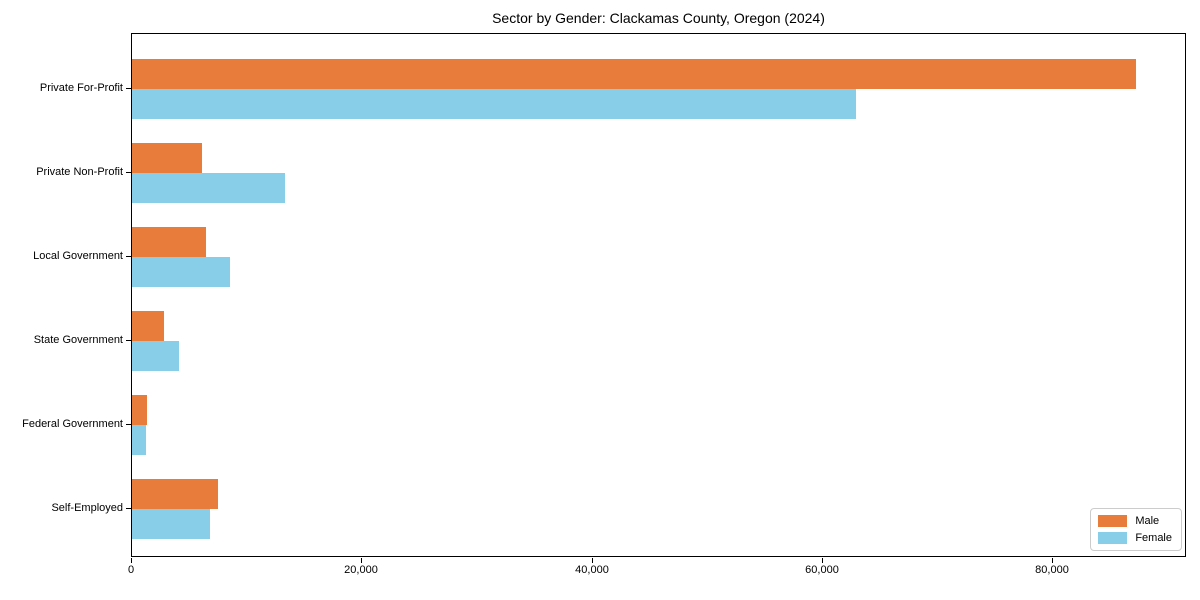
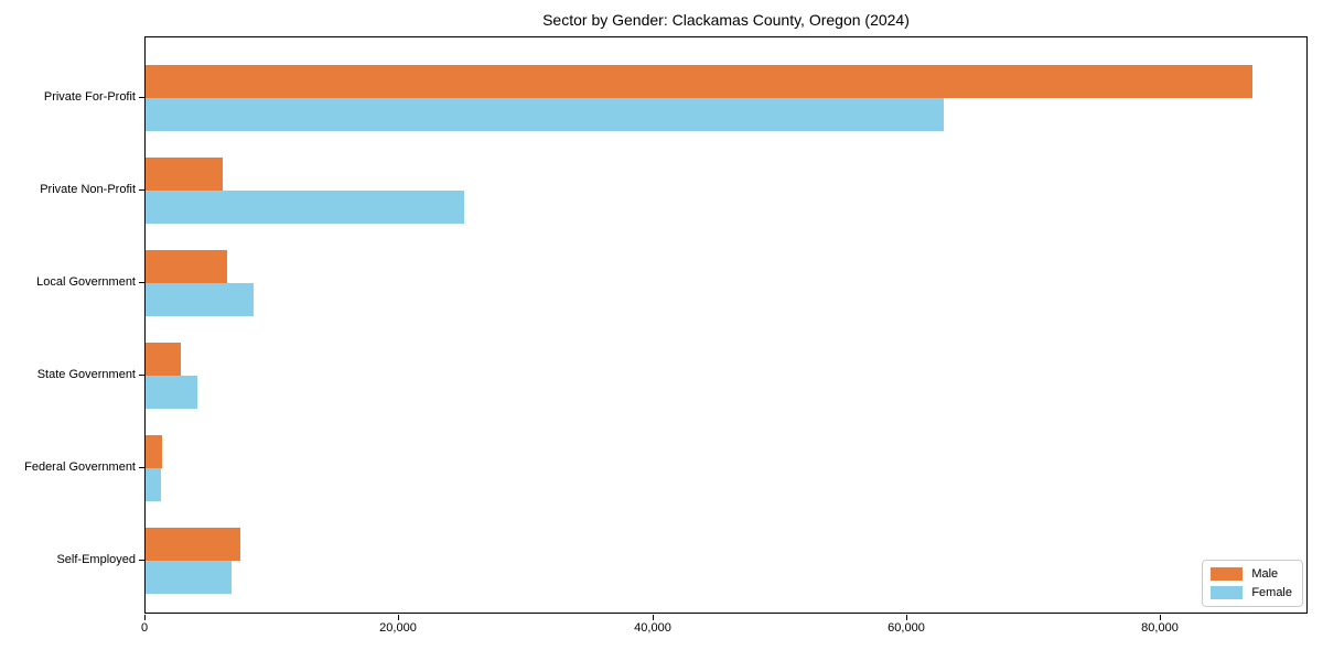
Female/Private Non-Profit: 13300 -> 25100
